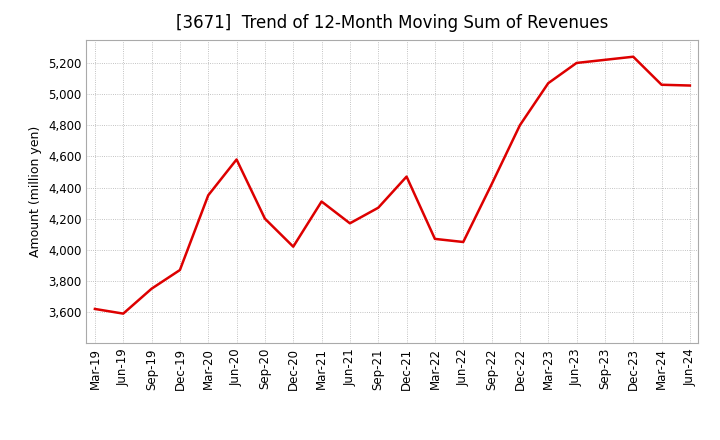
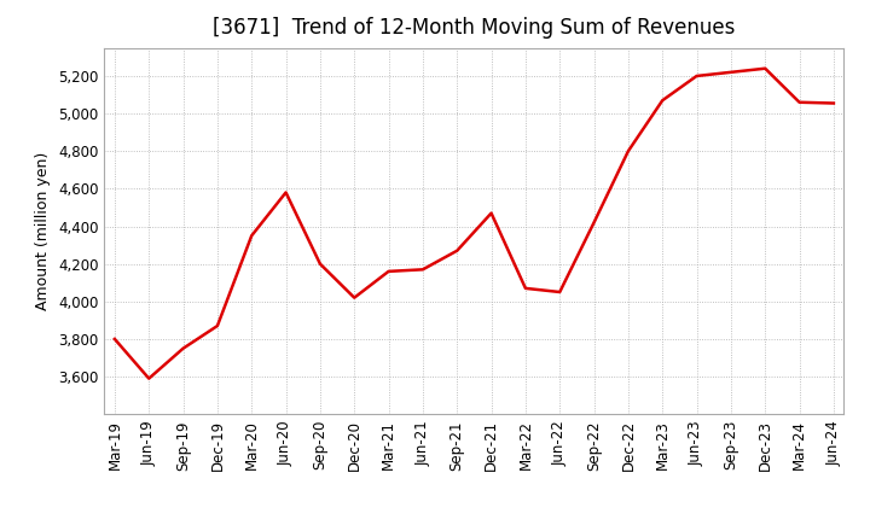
Mar-19: 3,620 -> 3,800
Mar-21: 4,310 -> 4,160
